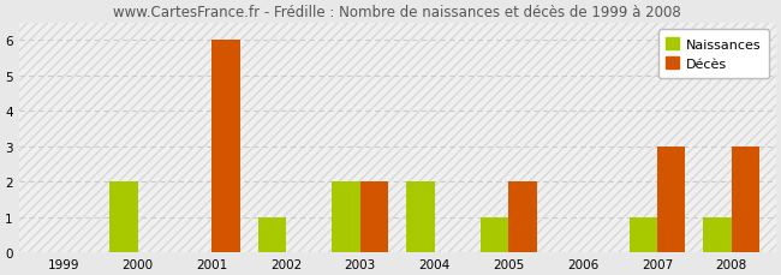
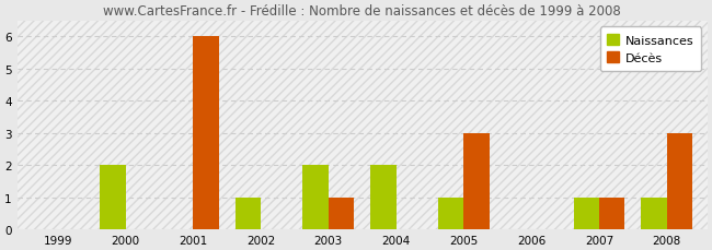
Décès/2003: 2 -> 1
Décès/2005: 2 -> 3
Décès/2007: 3 -> 1
